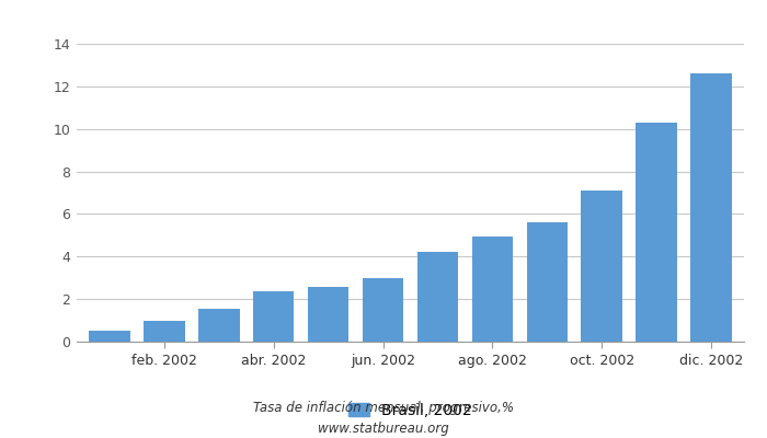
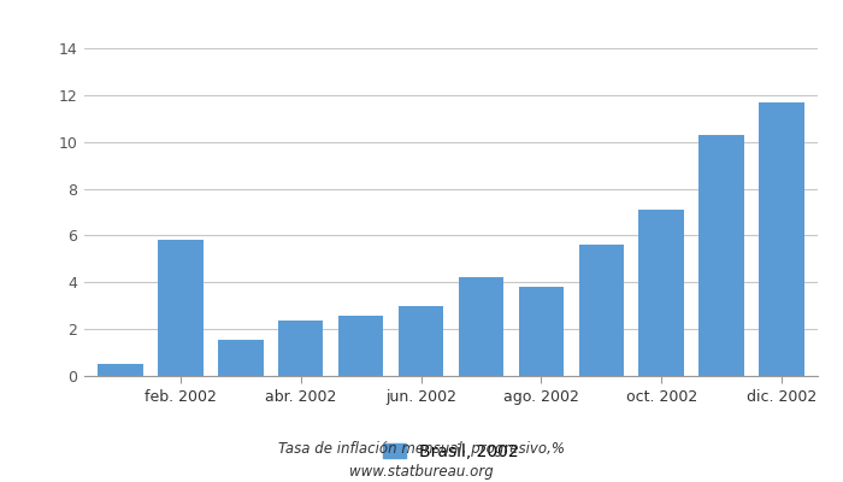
feb. 2002: 1.0 -> 5.8
ago. 2002: 4.9 -> 3.8
dic. 2002: 12.6 -> 11.7
